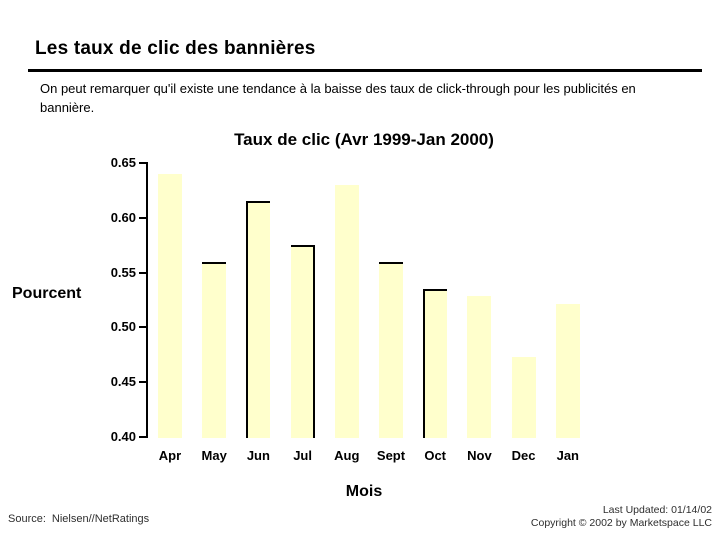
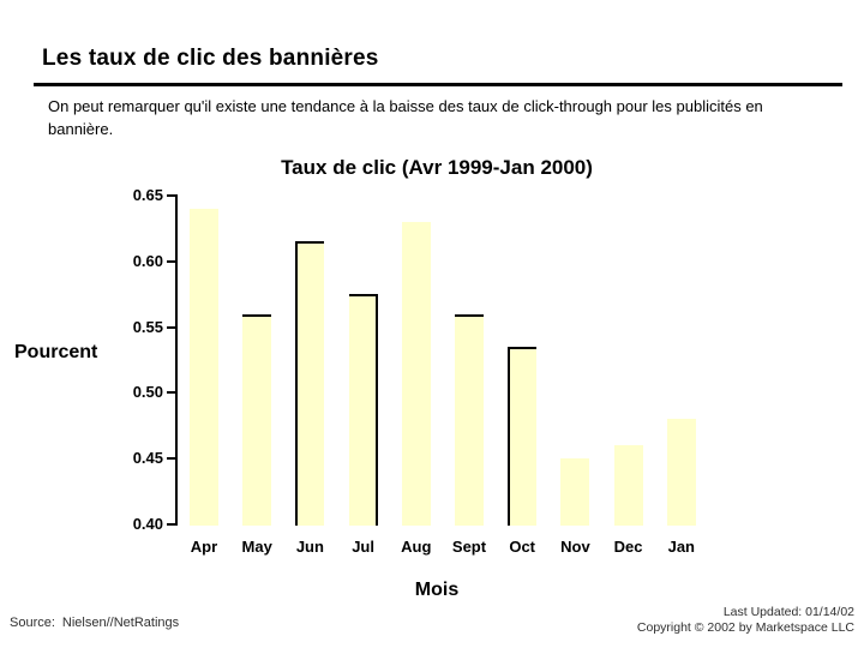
Nov: 0.529 -> 0.450
Dec: 0.473 -> 0.460
Jan: 0.521 -> 0.480
